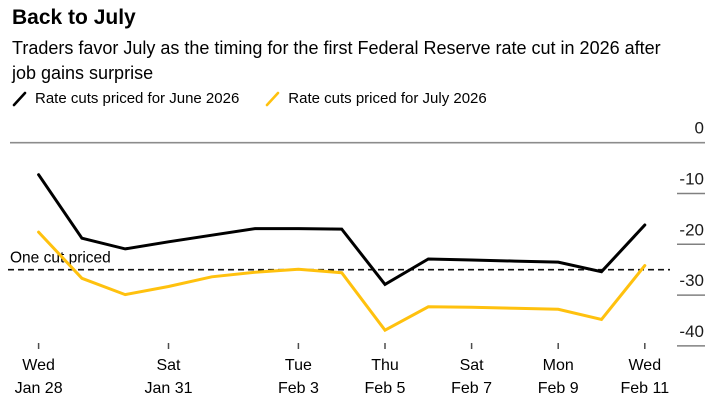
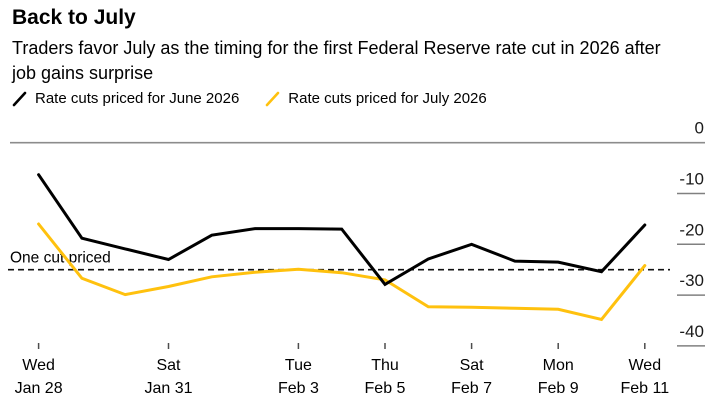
Rate cuts priced for July 2026/Jan 28: -18 -> -16
Rate cuts priced for June 2026/Jan 31: -20 -> -23
Rate cuts priced for July 2026/Feb 5: -37 -> -27
Rate cuts priced for June 2026/Feb 7: -23 -> -20
